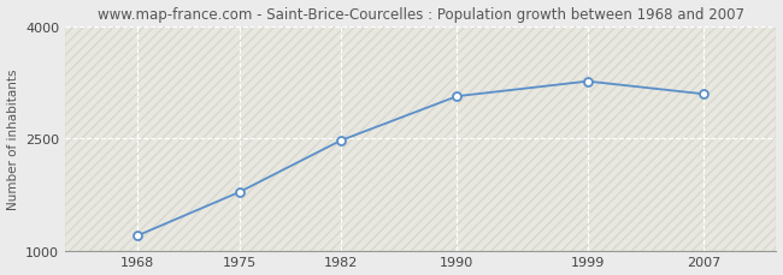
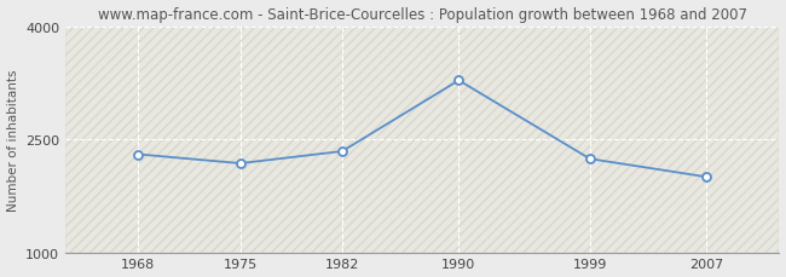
1968: 1200 -> 2300
1975: 1780 -> 2180
1982: 2470 -> 2340
1990: 3060 -> 3280
1999: 3260 -> 2240
2007: 3090 -> 2000
